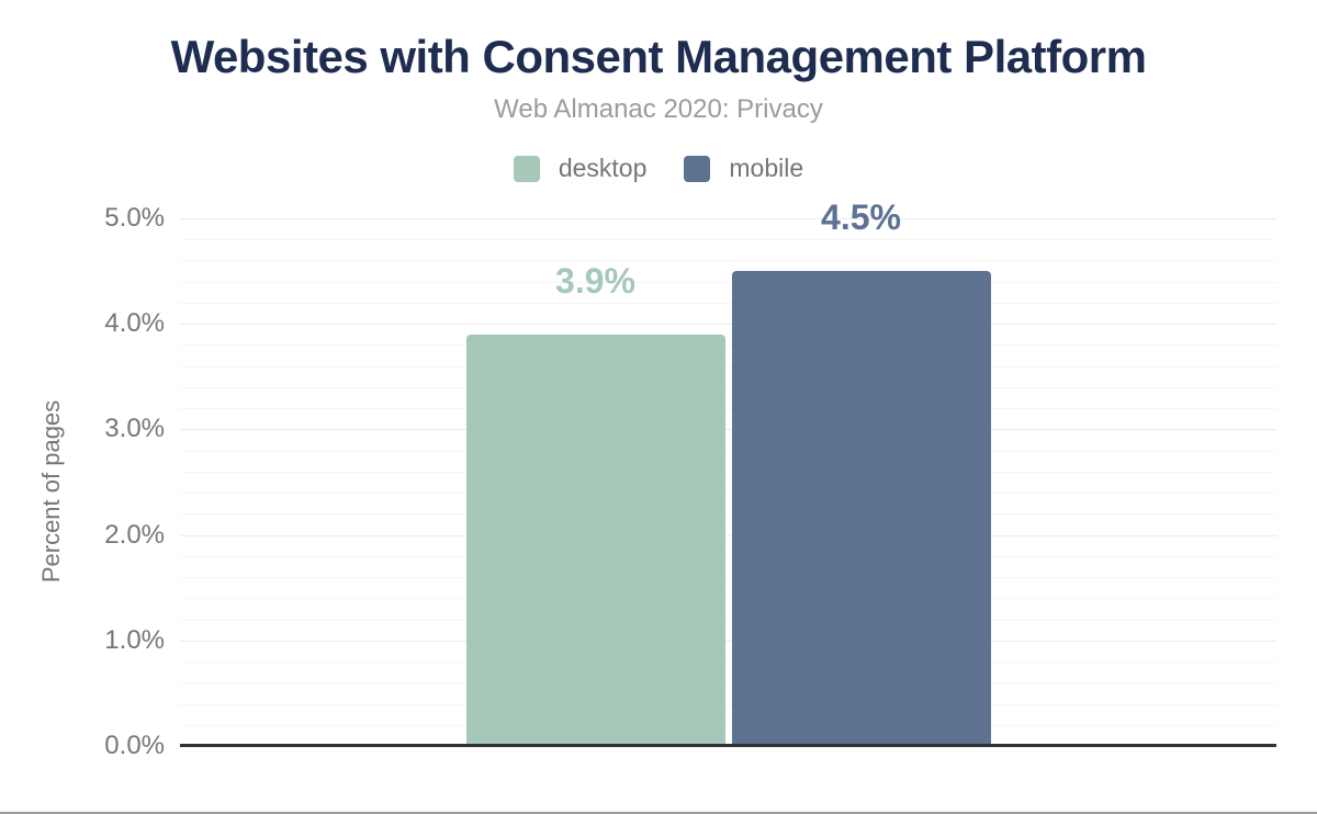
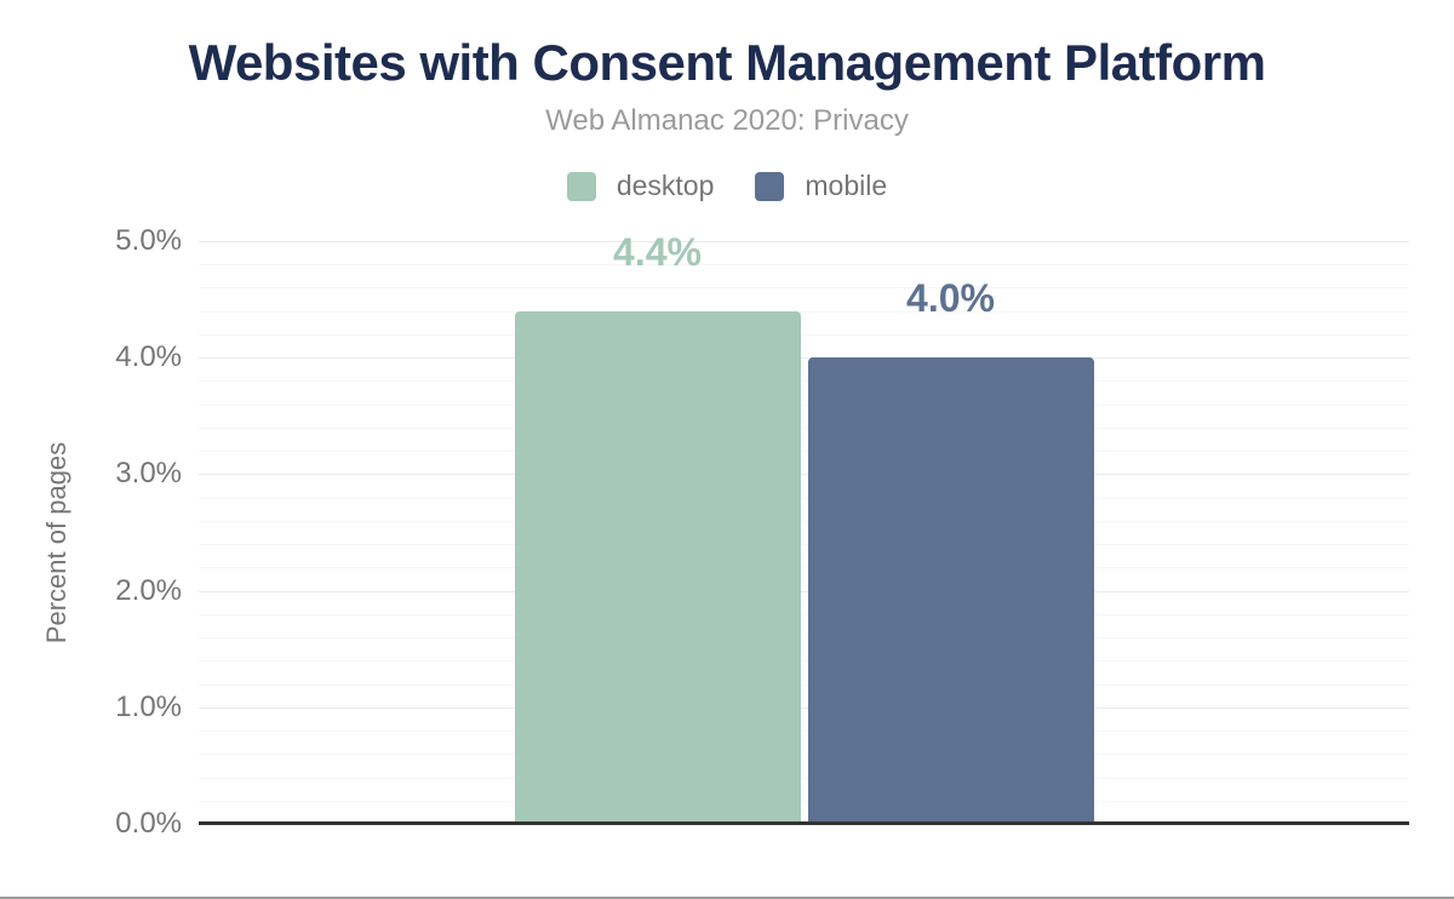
desktop: 3.9% -> 4.4%
mobile: 4.5% -> 4.0%
